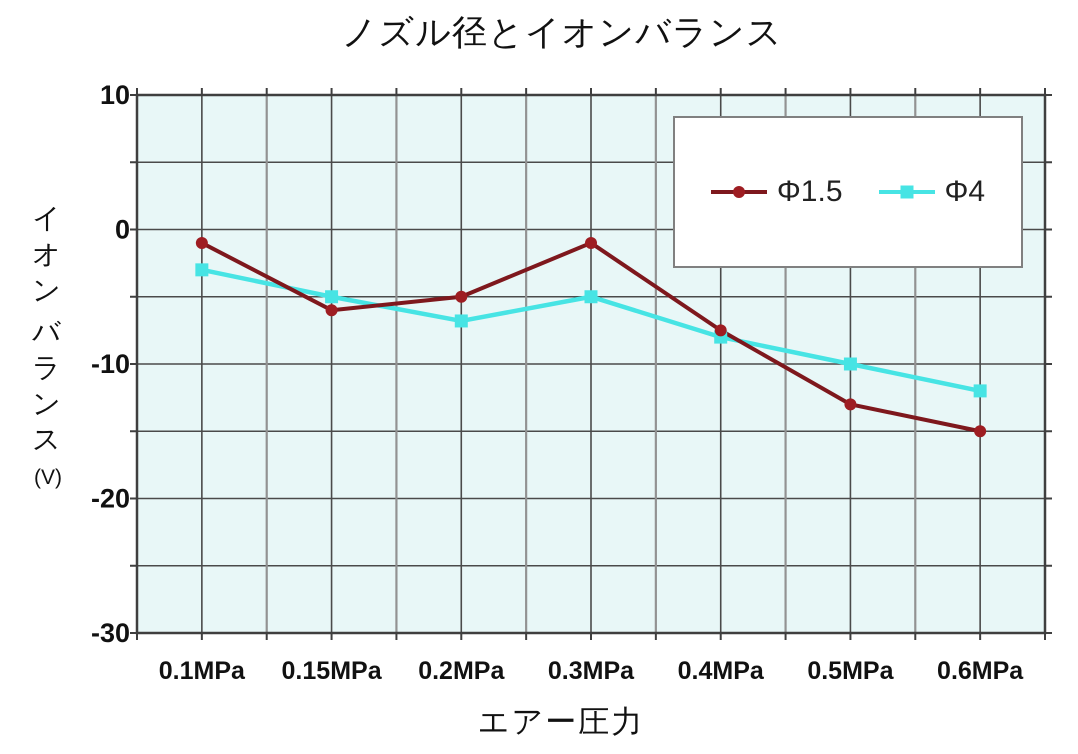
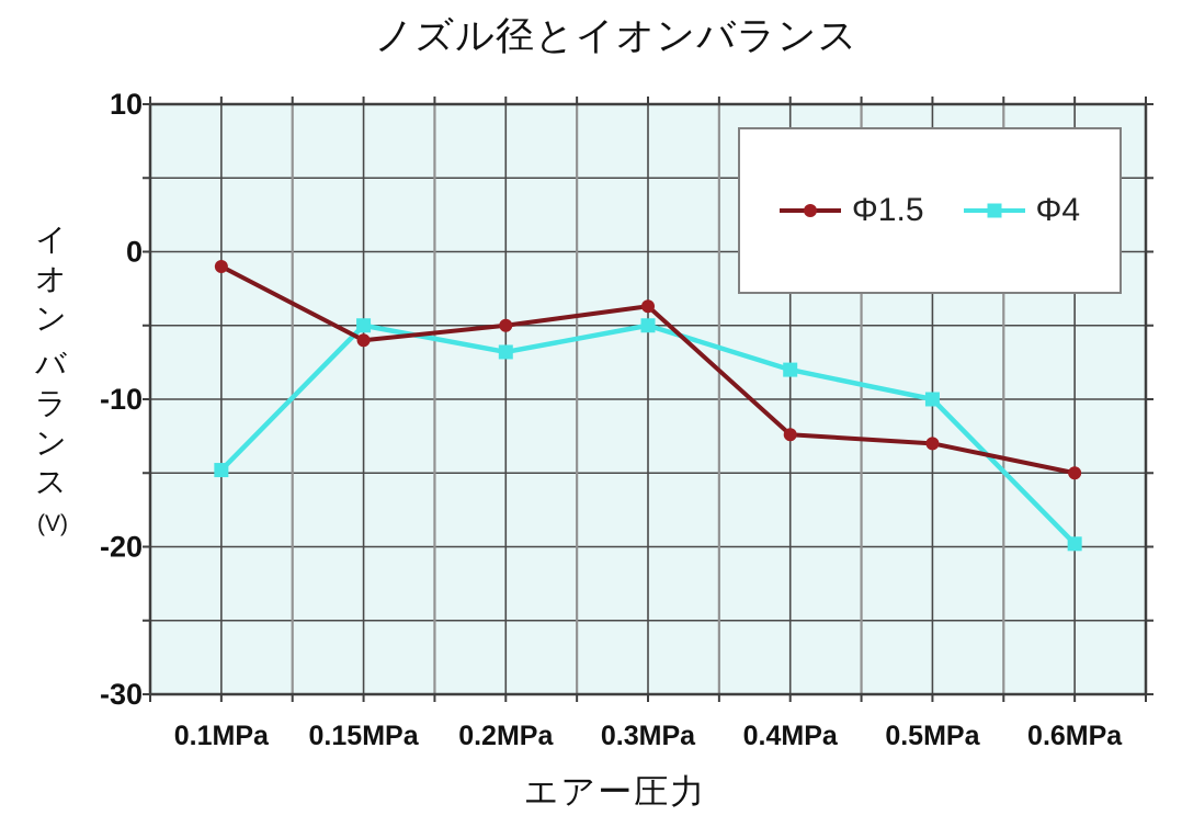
Φ4/0.1MPa: -3.0 -> -14.8
Φ1.5/0.3MPa: -1.0 -> -3.7
Φ1.5/0.4MPa: -7.5 -> -12.4
Φ4/0.6MPa: -12.0 -> -19.8
